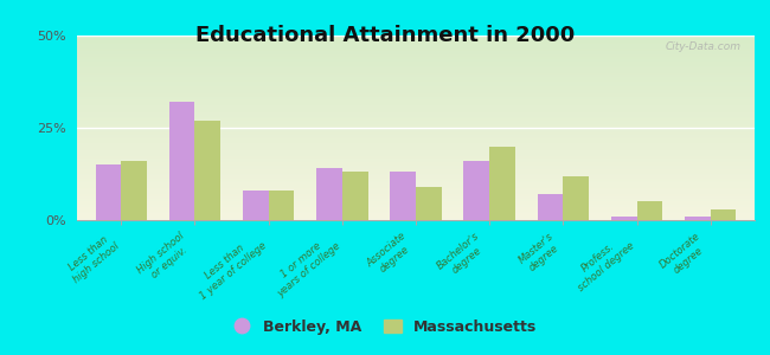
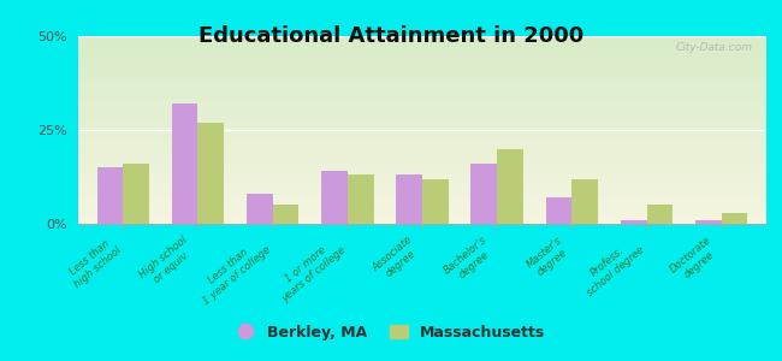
Massachusetts/Less than 1 year of college: 8% -> 5%
Massachusetts/Associate degree: 9% -> 12%
